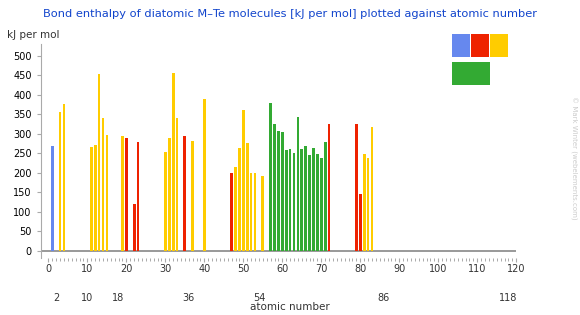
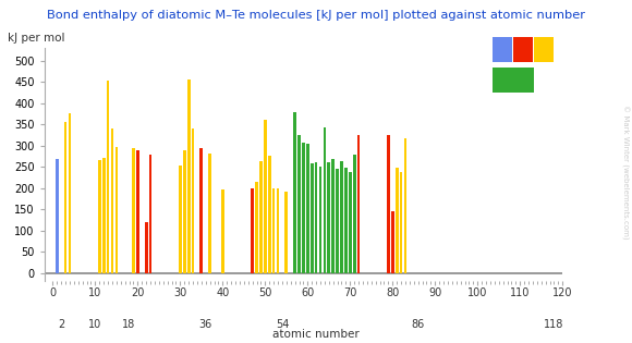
40: 390 -> 196
